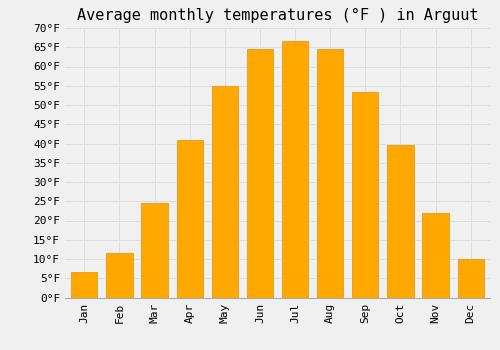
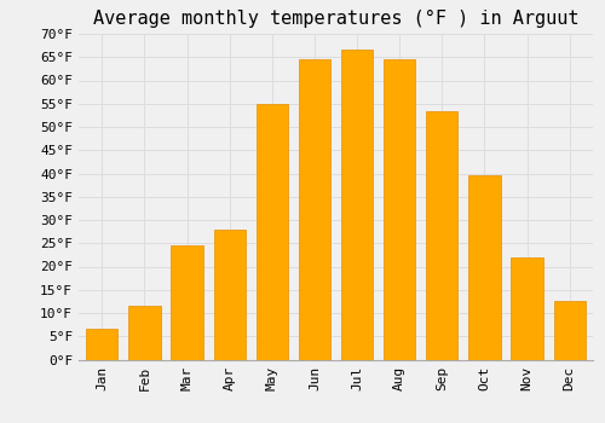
Apr: 41.0°F -> 28.0°F
Dec: 10.0°F -> 12.5°F
